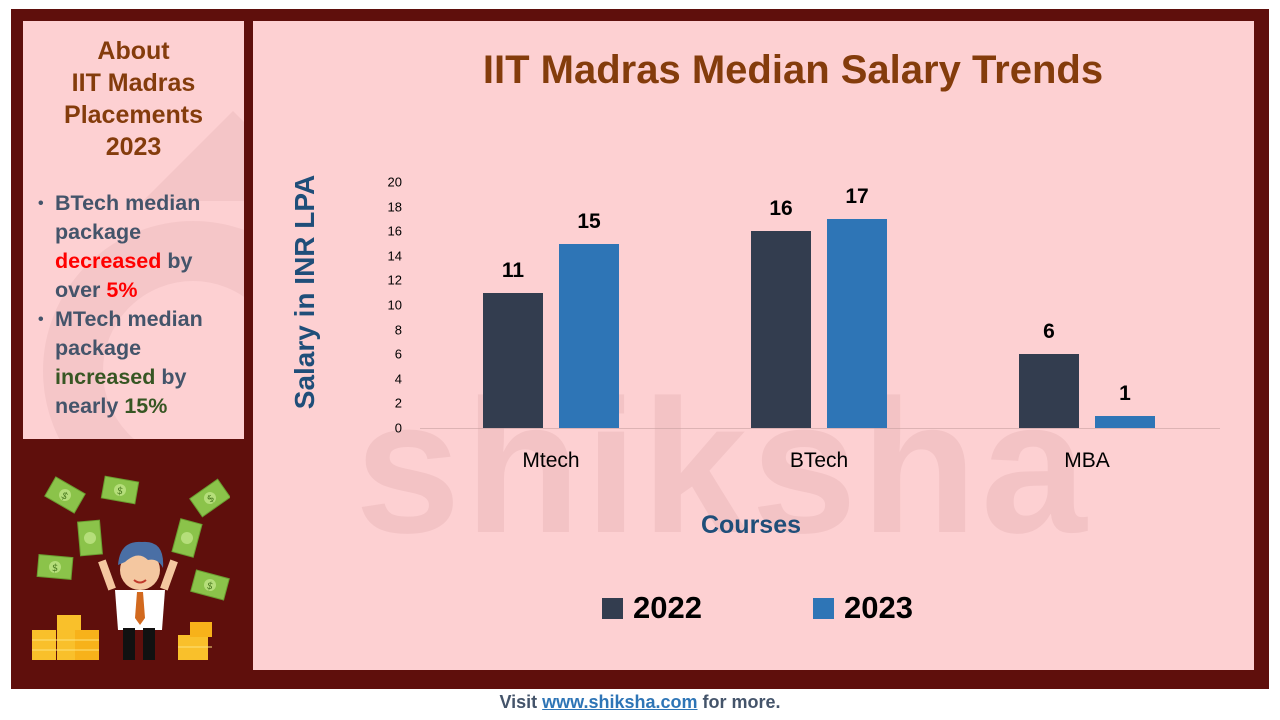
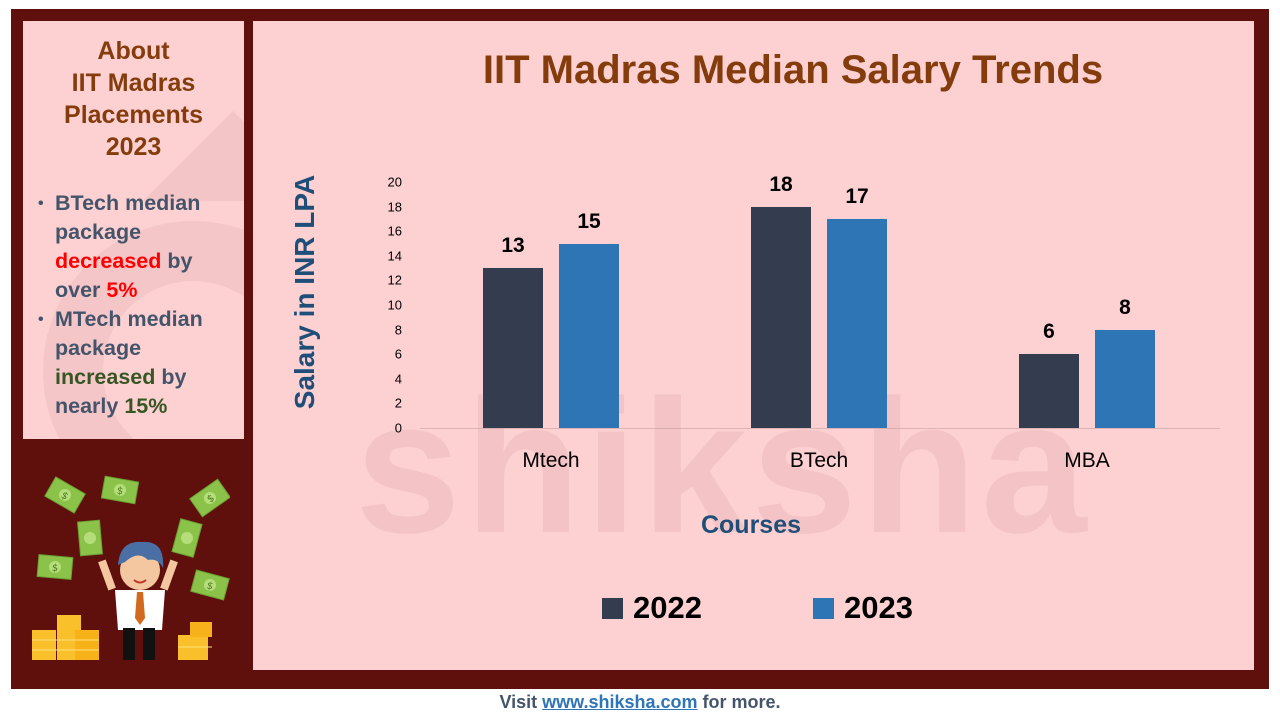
2022/Mtech: 11 -> 13
2022/BTech: 16 -> 18
2023/MBA: 1 -> 8
